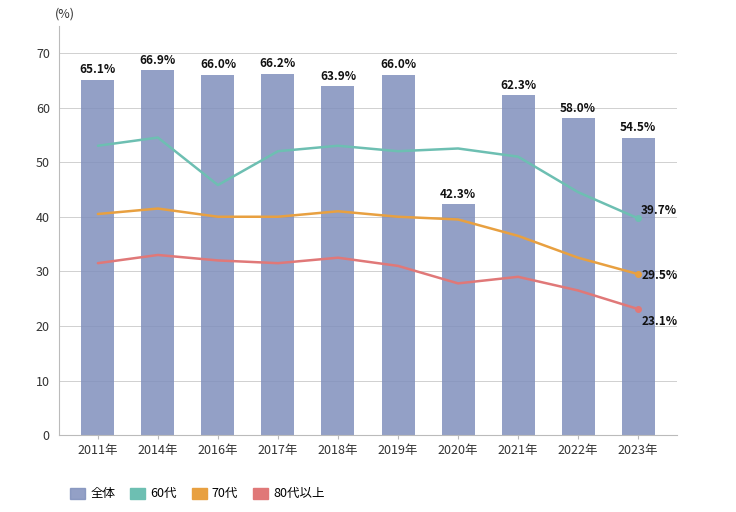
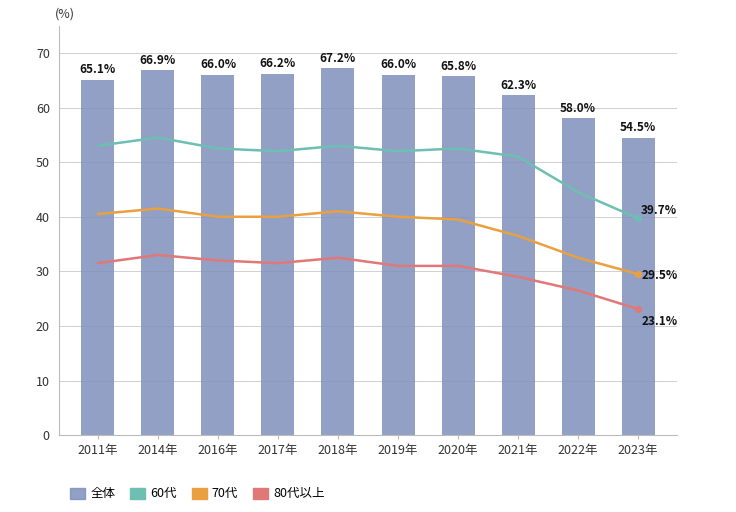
60代/2016年: 45.8 -> 52.5
全体/2018年: 63.9% -> 67.2%
全体/2020年: 42.3% -> 65.8%
80代以上/2020年: 27.8 -> 31.0
